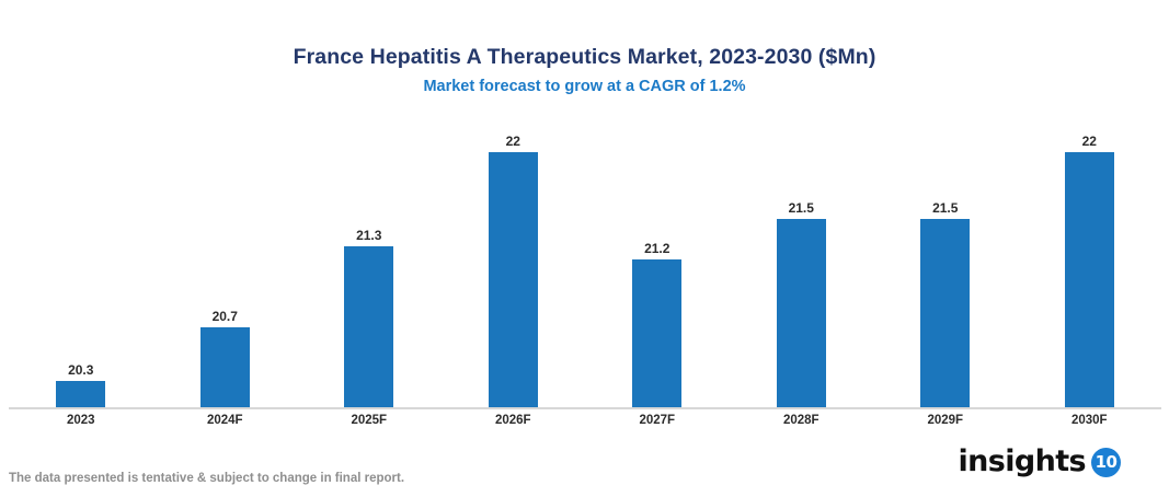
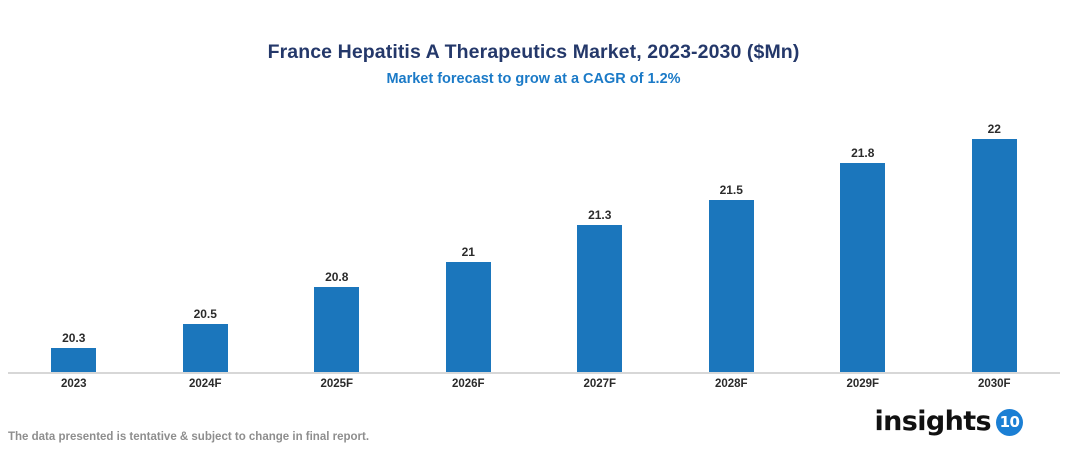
2024F: 20.7 -> 20.5
2025F: 21.3 -> 20.8
2026F: 22 -> 21
2027F: 21.2 -> 21.3
2029F: 21.5 -> 21.8
